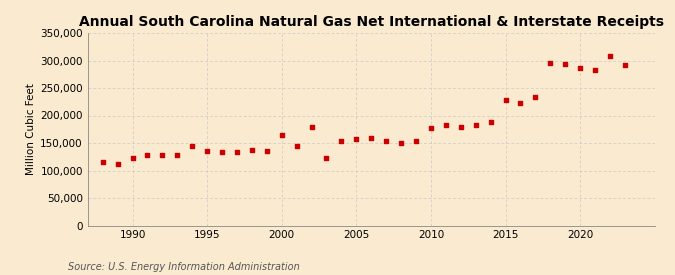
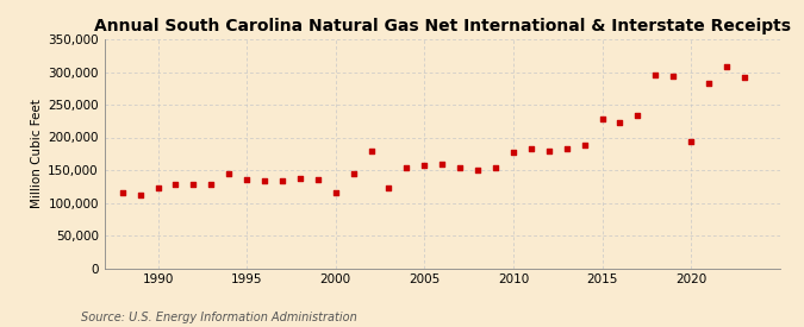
2000: 165,000 -> 116,000
2020: 286,000 -> 194,000
